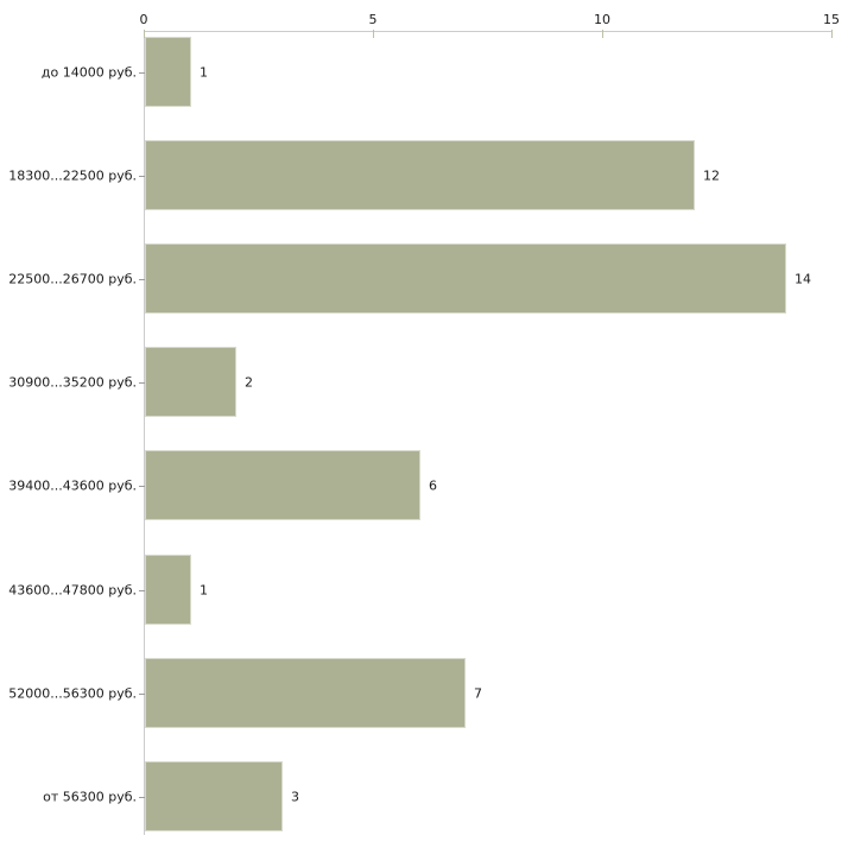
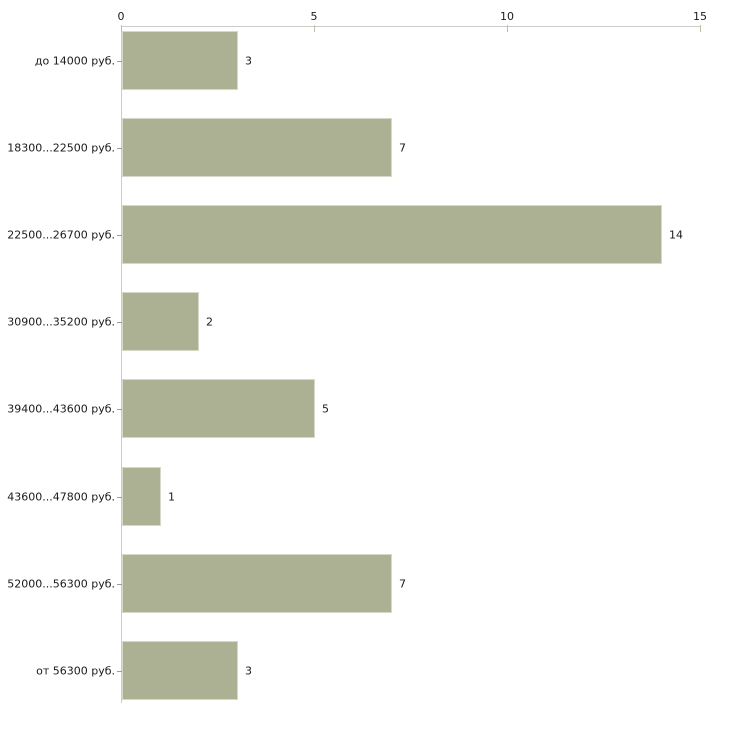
до 14000 руб.: 1 -> 3
18300...22500 руб.: 12 -> 7
39400...43600 руб.: 6 -> 5
